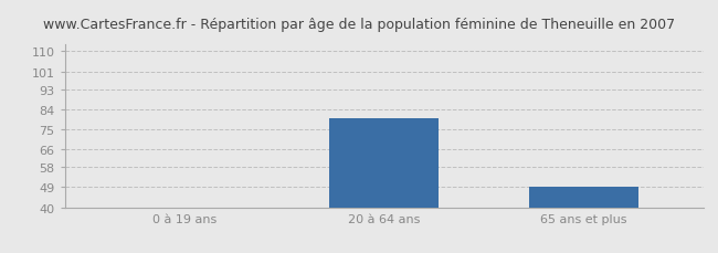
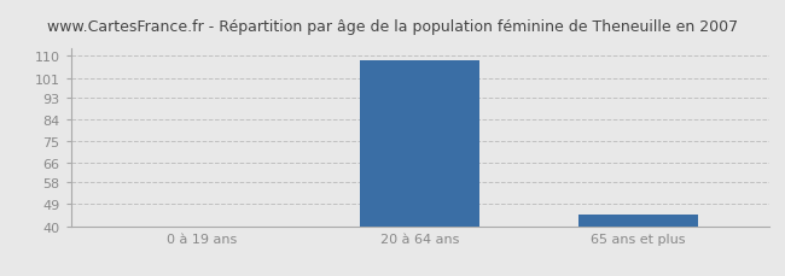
20 à 64 ans: 80 -> 108
65 ans et plus: 49 -> 45
